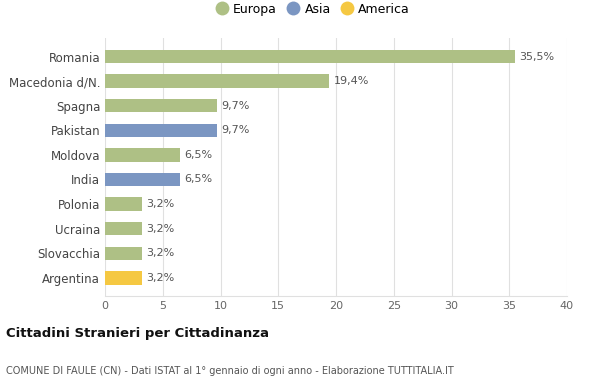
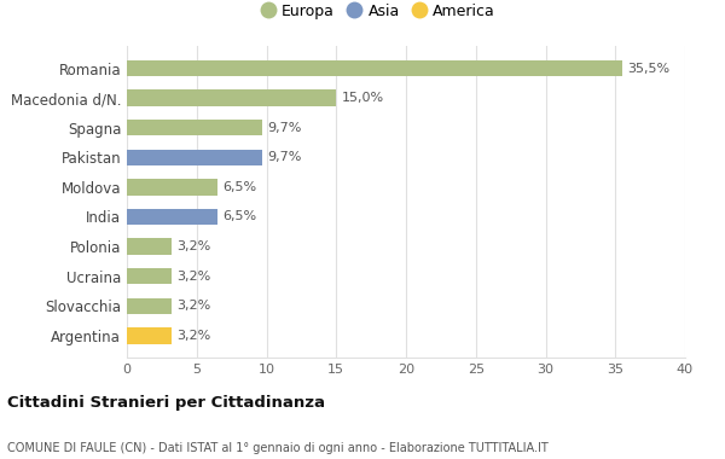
Macedonia d/N.: 19,4% -> 15,0%
